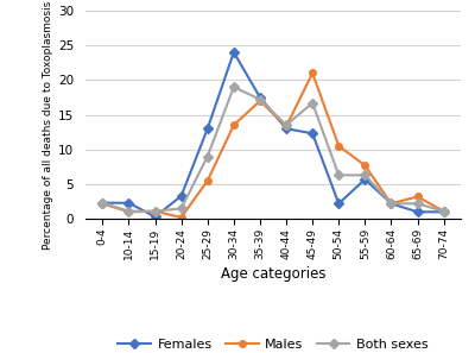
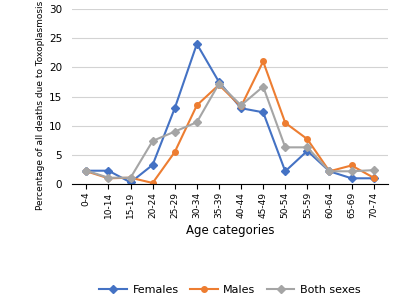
Both sexes/20-24: 1.5 -> 7.4
Both sexes/30-34: 19.0 -> 10.6
Both sexes/70-74: 1.1 -> 2.4
